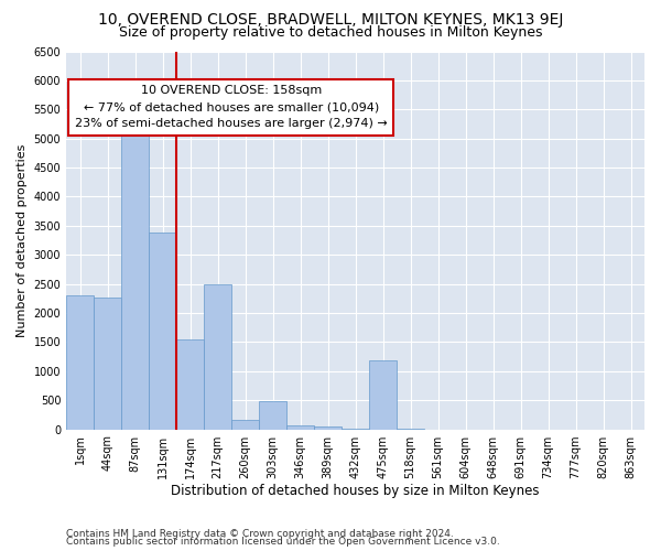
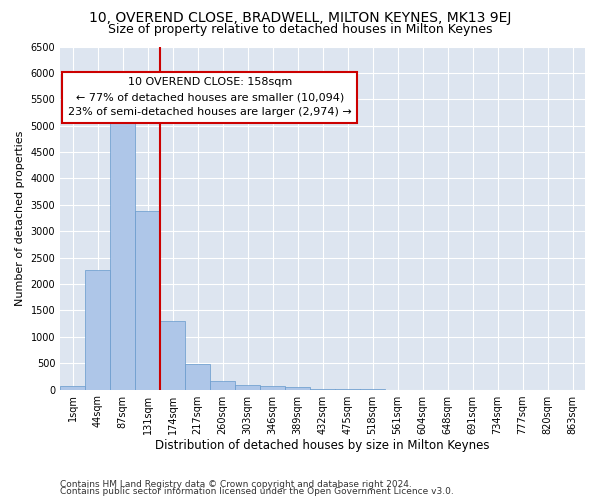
1sqm: 2300 -> 80
174sqm: 1540 -> 1290
217sqm: 2500 -> 480
303sqm: 480 -> 90
475sqm: 1180 -> 0
